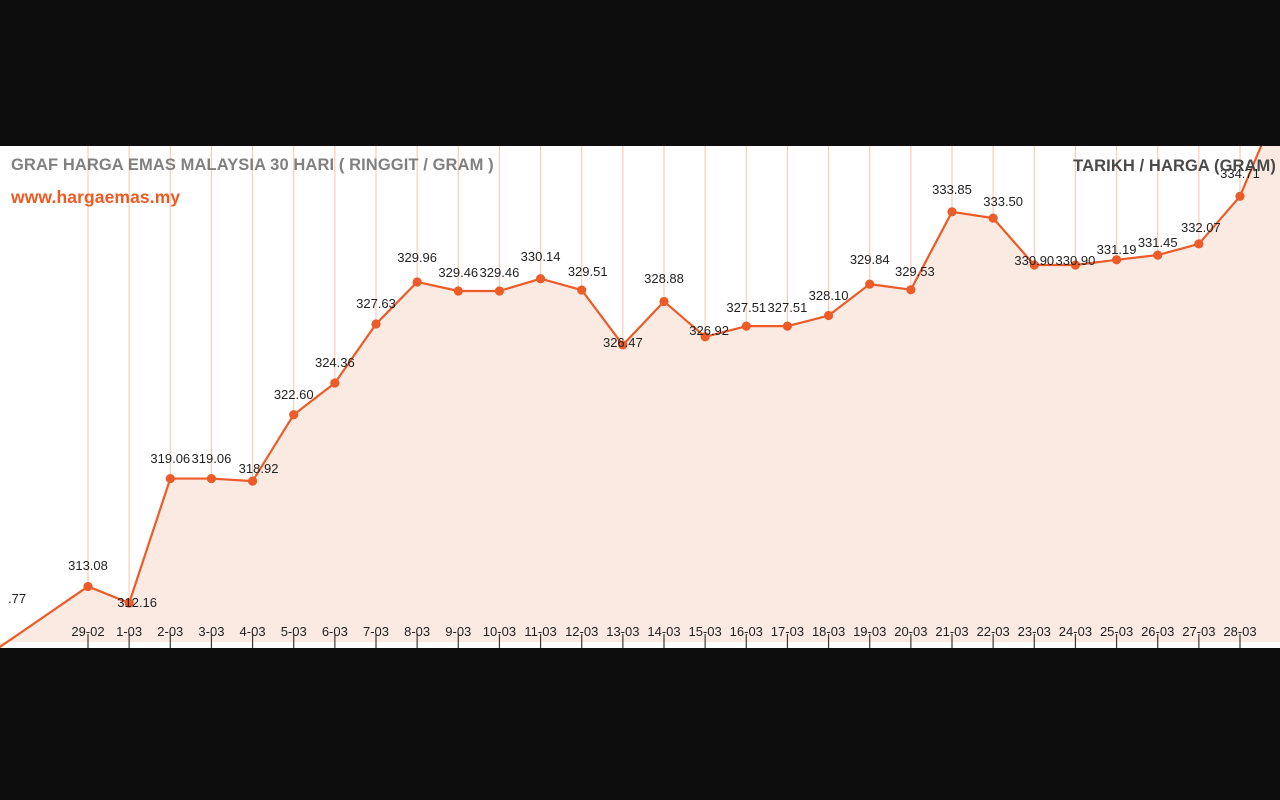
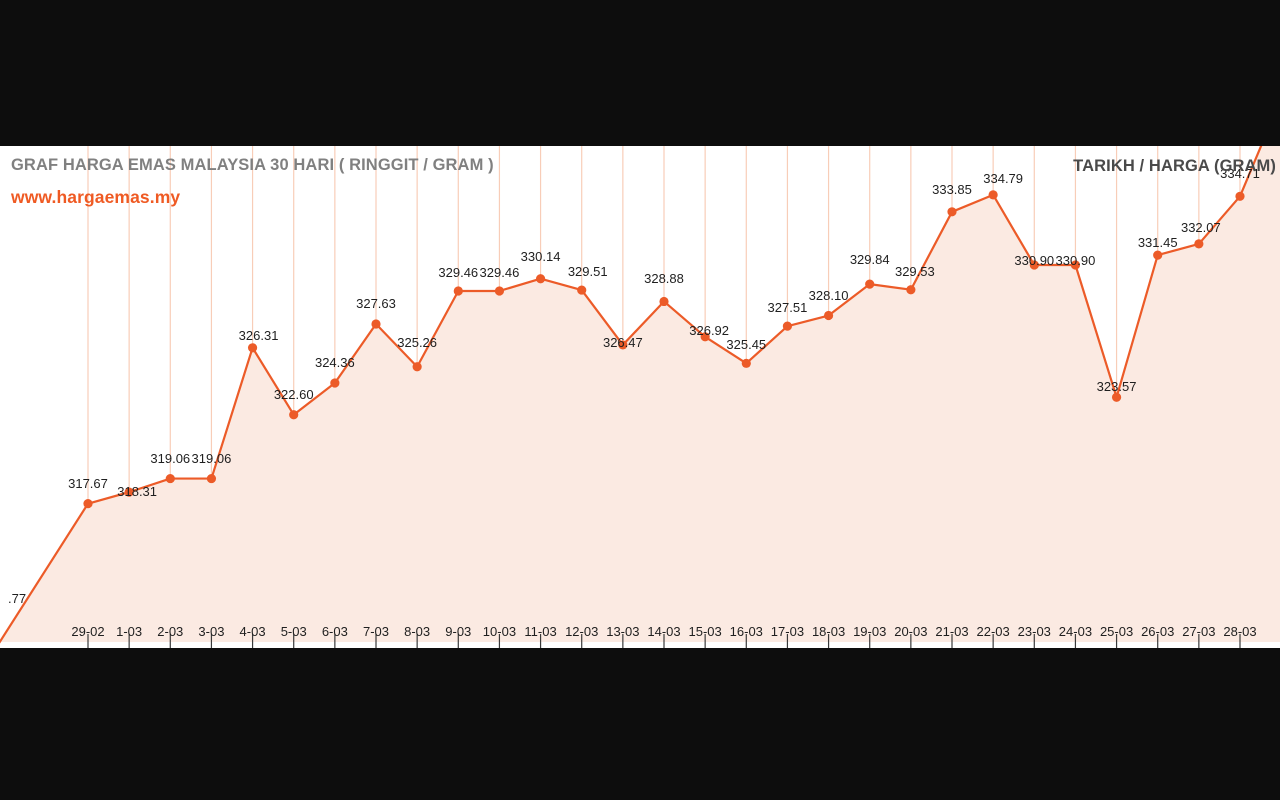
29-02: 313.08 -> 317.67
1-03: 312.16 -> 318.31
4-03: 318.92 -> 326.31
8-03: 329.96 -> 325.26
16-03: 327.51 -> 325.45
22-03: 333.50 -> 334.79
25-03: 331.19 -> 323.57
